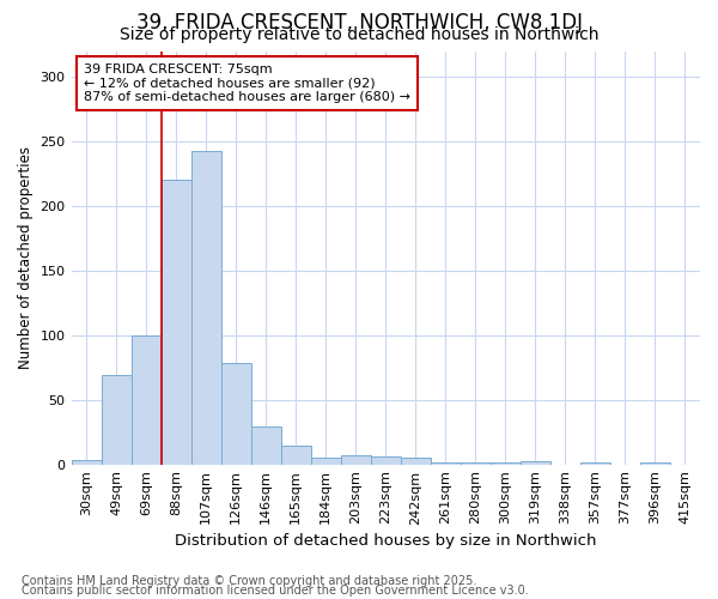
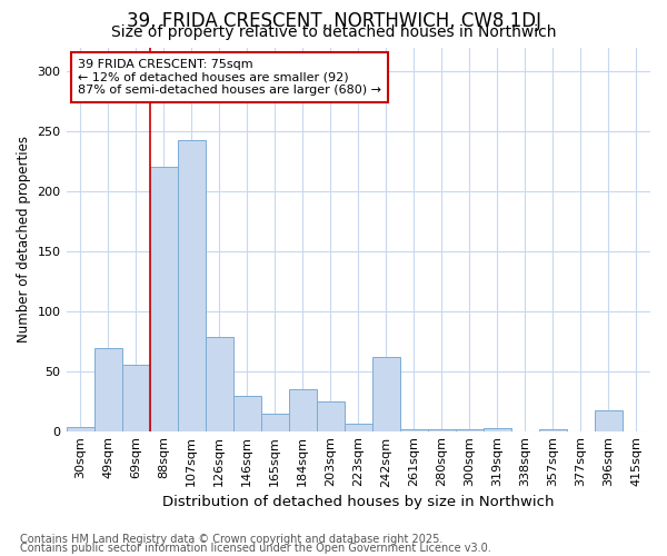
69sqm: 100 -> 55
184sqm: 5 -> 35
203sqm: 7 -> 25
242sqm: 5 -> 62
396sqm: 1 -> 17
